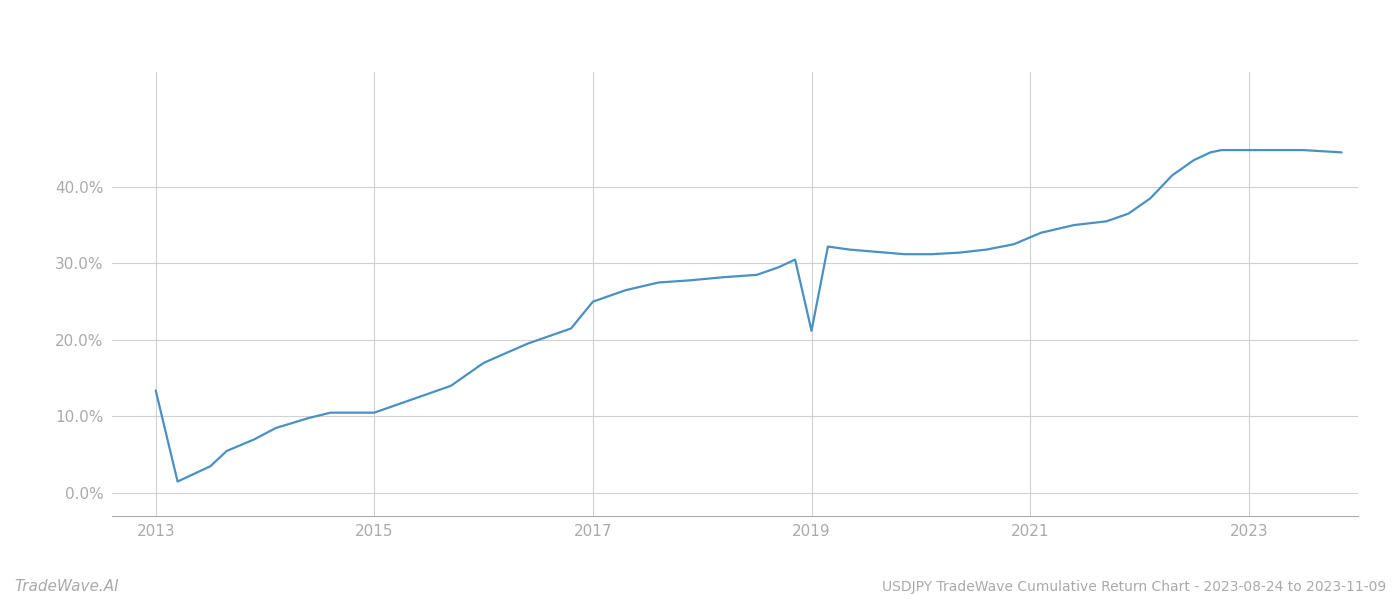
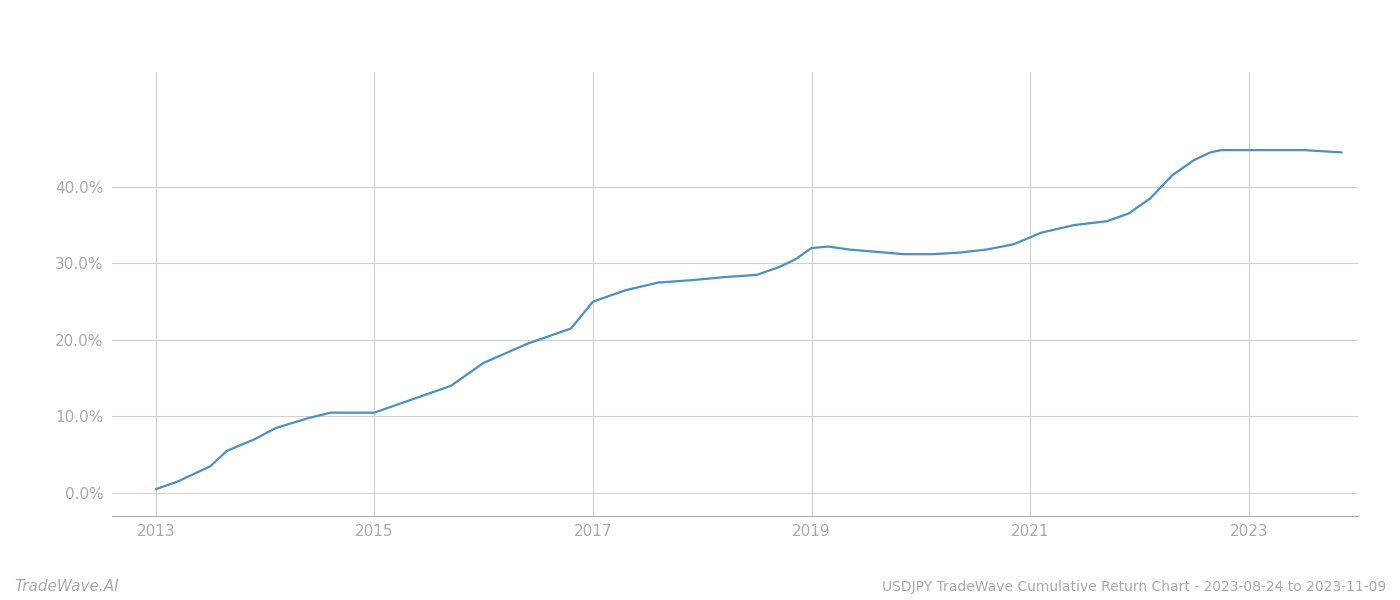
2013: 13.4% -> 0.5%
2019: 21.2% -> 32.0%
